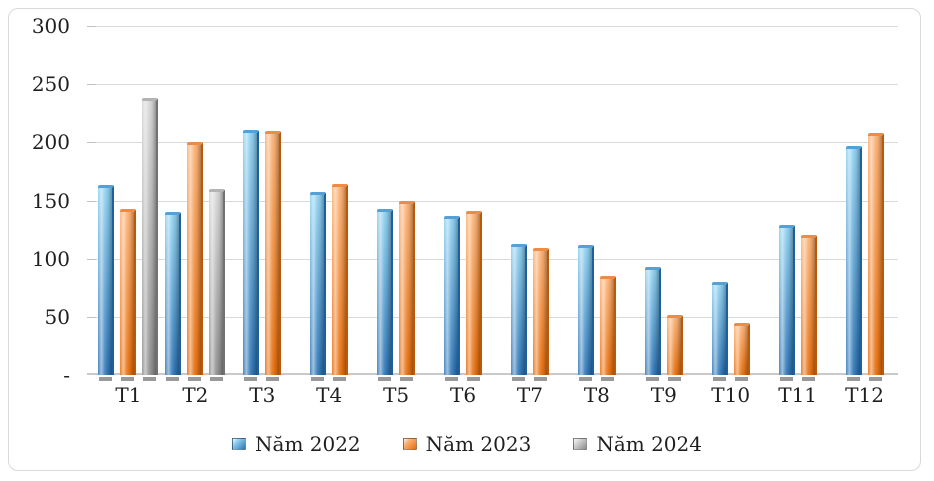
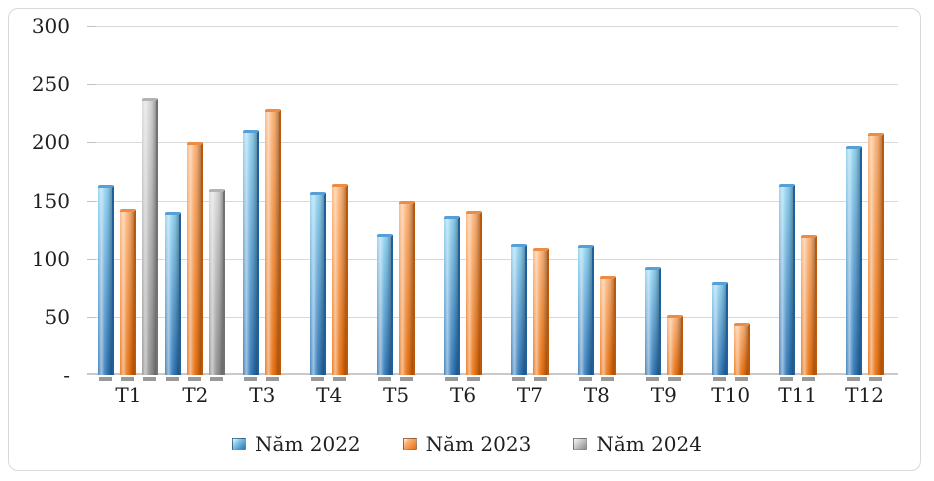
Năm 2023/T3: 210 -> 229
Năm 2022/T5: 143 -> 121
Năm 2022/T11: 129 -> 164
